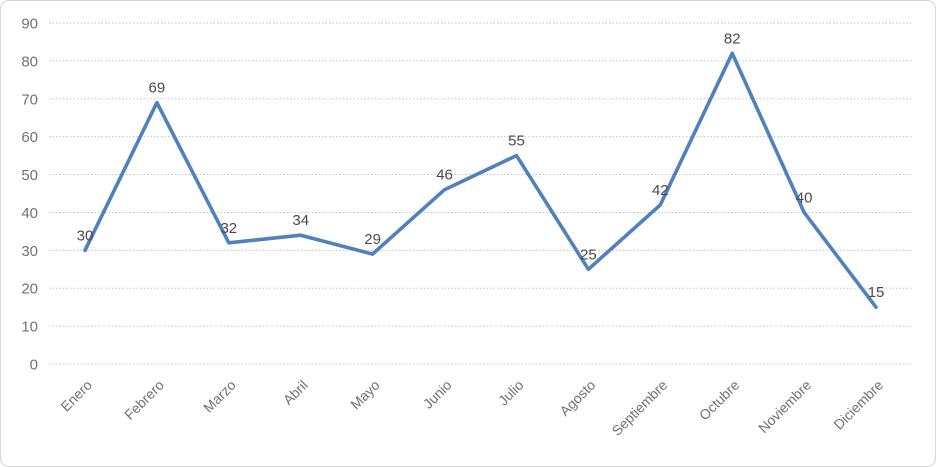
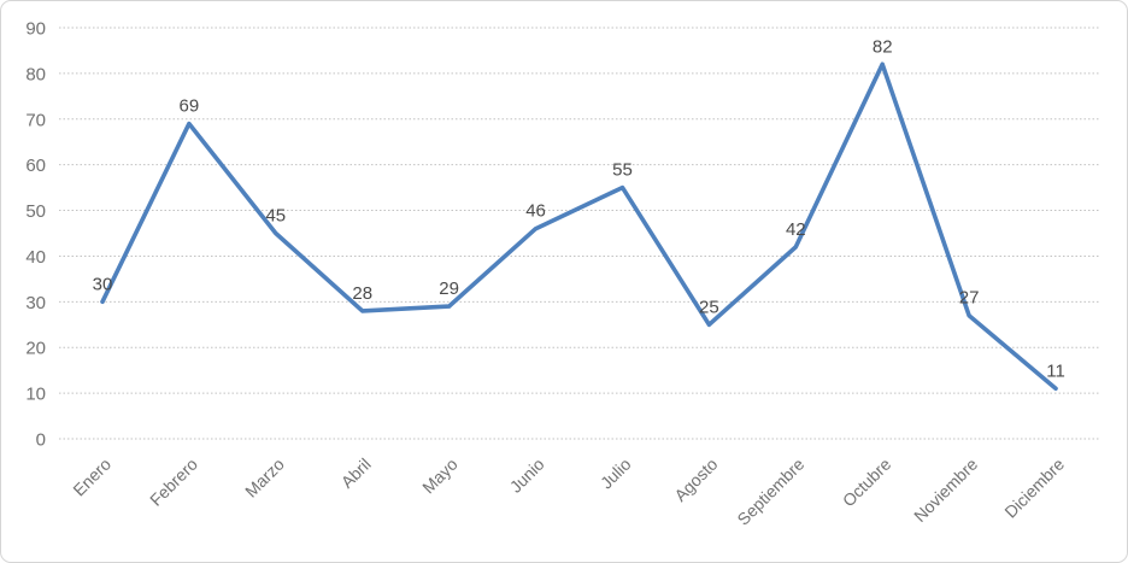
Marzo: 32 -> 45
Abril: 34 -> 28
Noviembre: 40 -> 27
Diciembre: 15 -> 11
